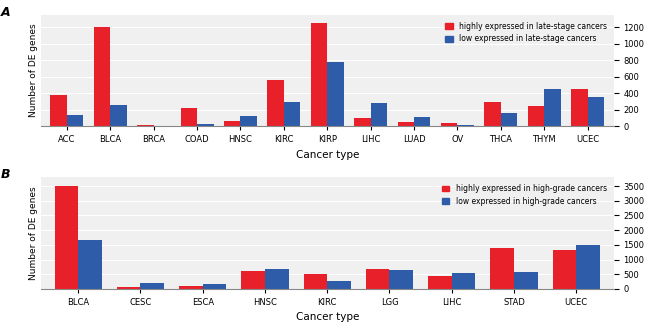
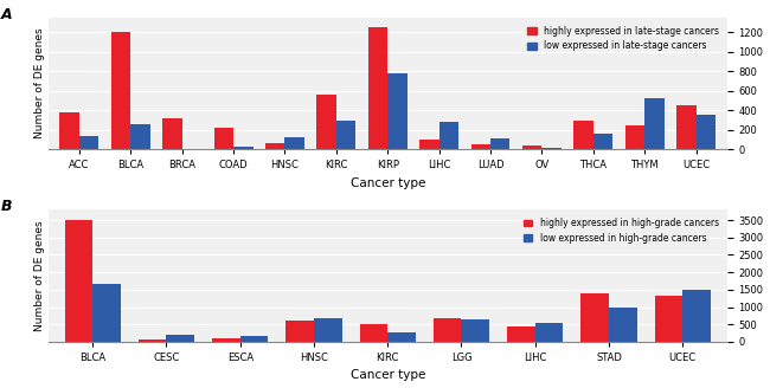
highly expressed in late-stage cancers/BRCA: 20 -> 320
low expressed in late-stage cancers/THYM: 450 -> 520
low expressed in high-grade cancers/STAD: 580 -> 1000
